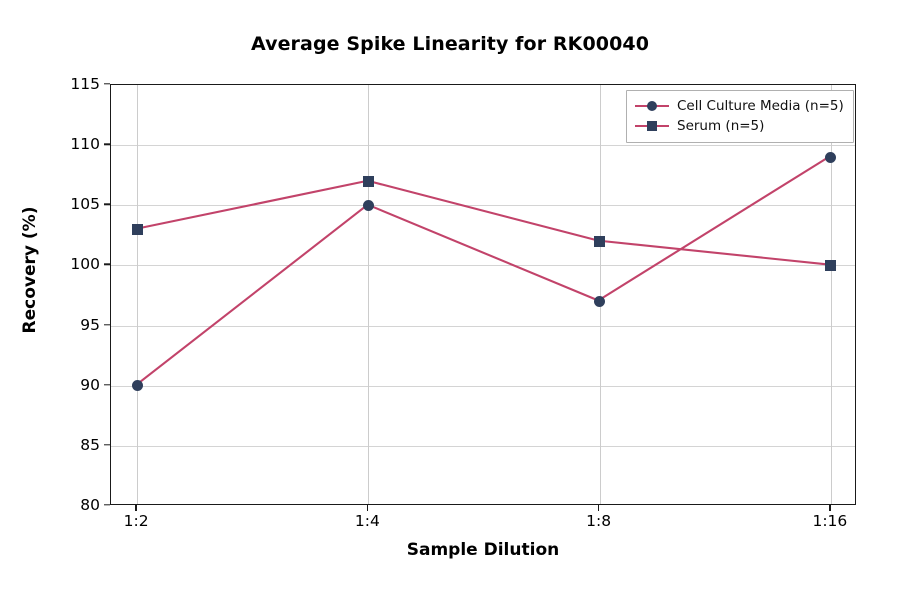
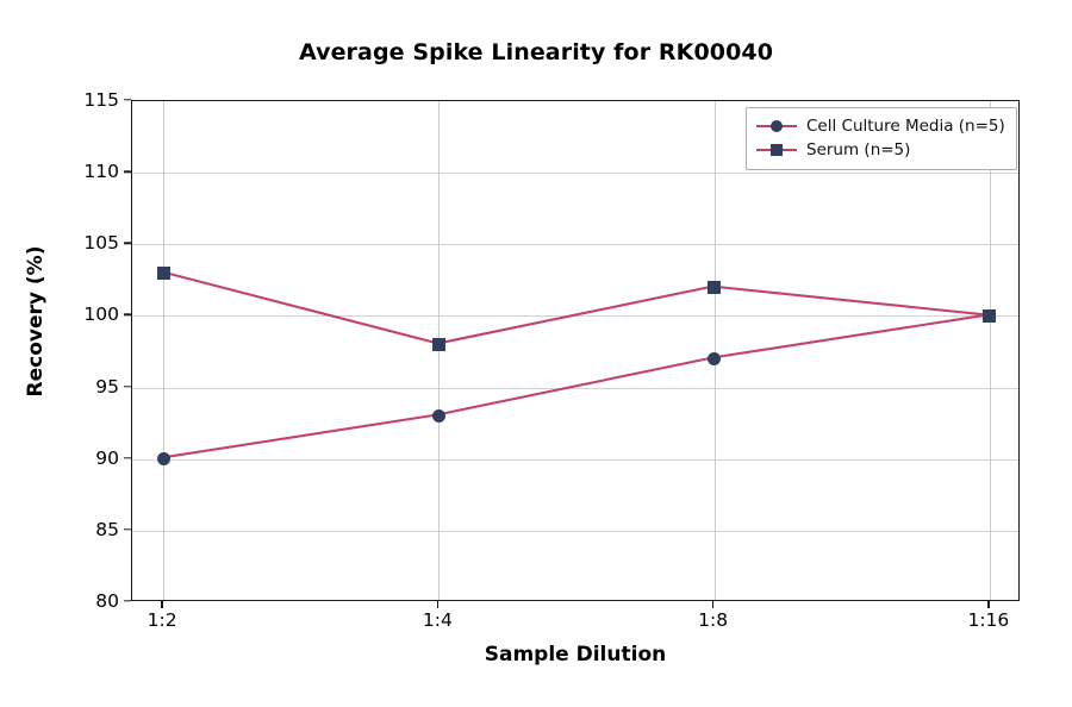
Cell Culture Media (n=5)/1:4: 105 -> 93
Serum (n=5)/1:4: 107 -> 98
Cell Culture Media (n=5)/1:16: 109 -> 100
